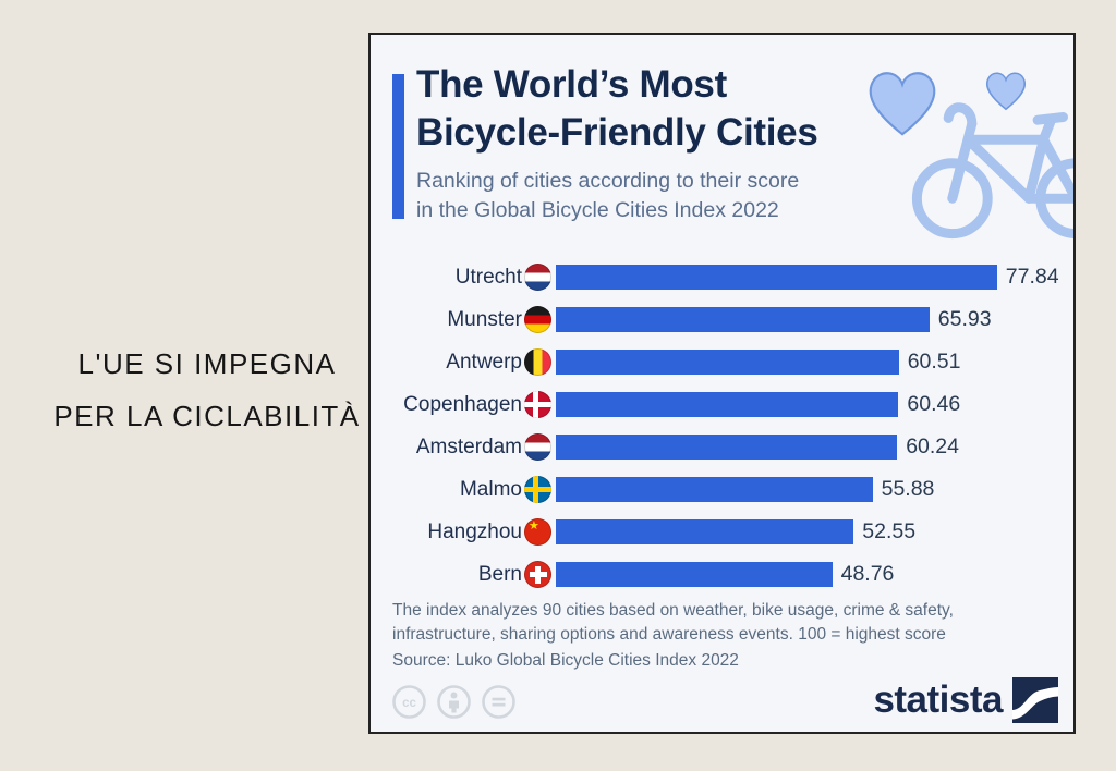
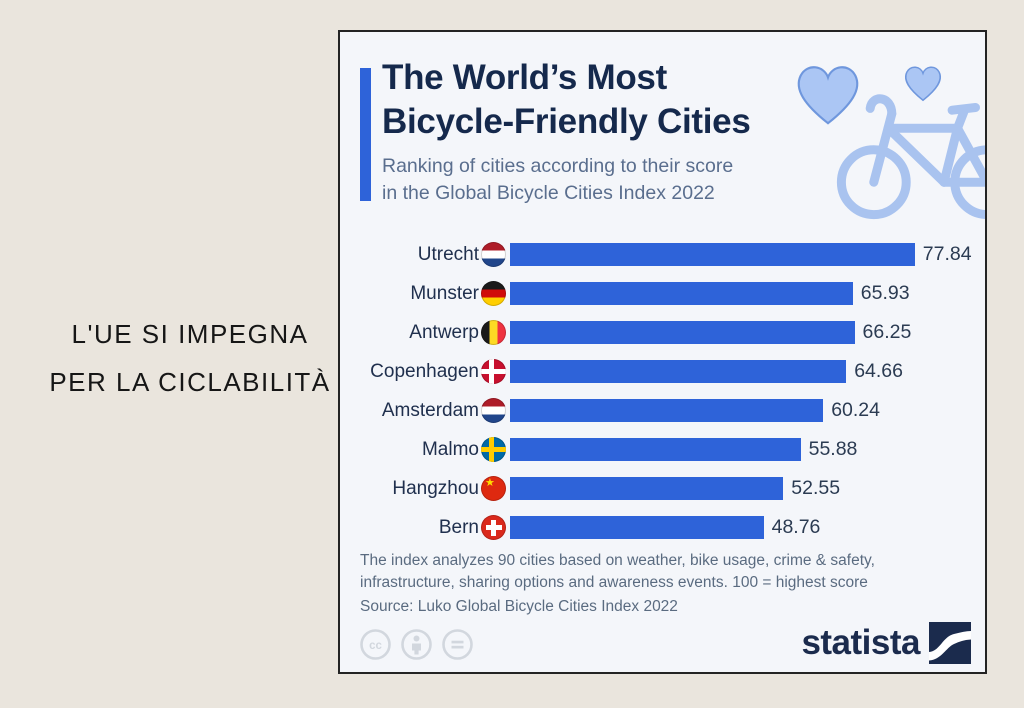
Antwerp: 60.51 -> 66.25
Copenhagen: 60.46 -> 64.66
